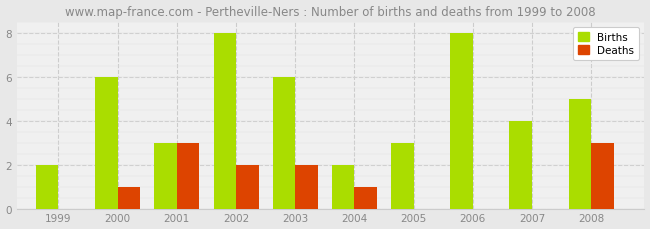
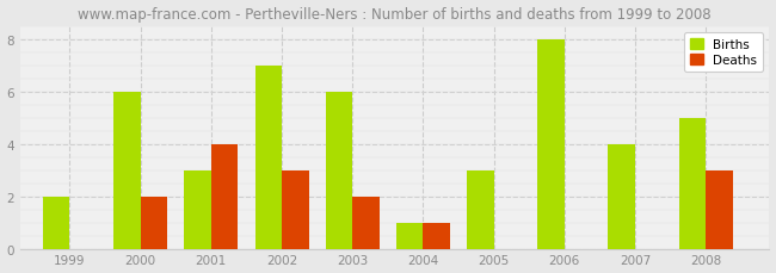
Deaths/2000: 1 -> 2
Deaths/2001: 3 -> 4
Births/2002: 8 -> 7
Deaths/2002: 2 -> 3
Births/2004: 2 -> 1
